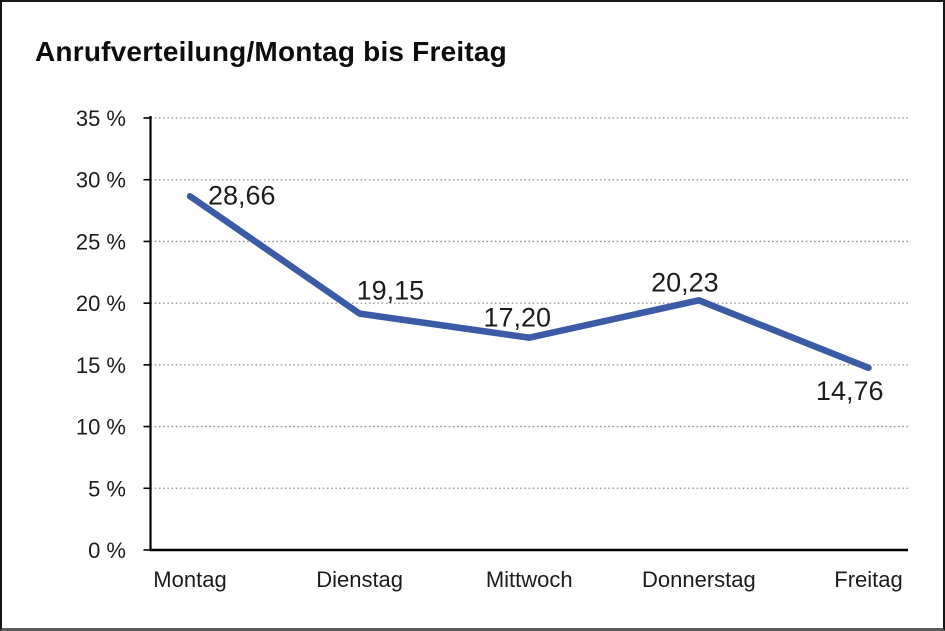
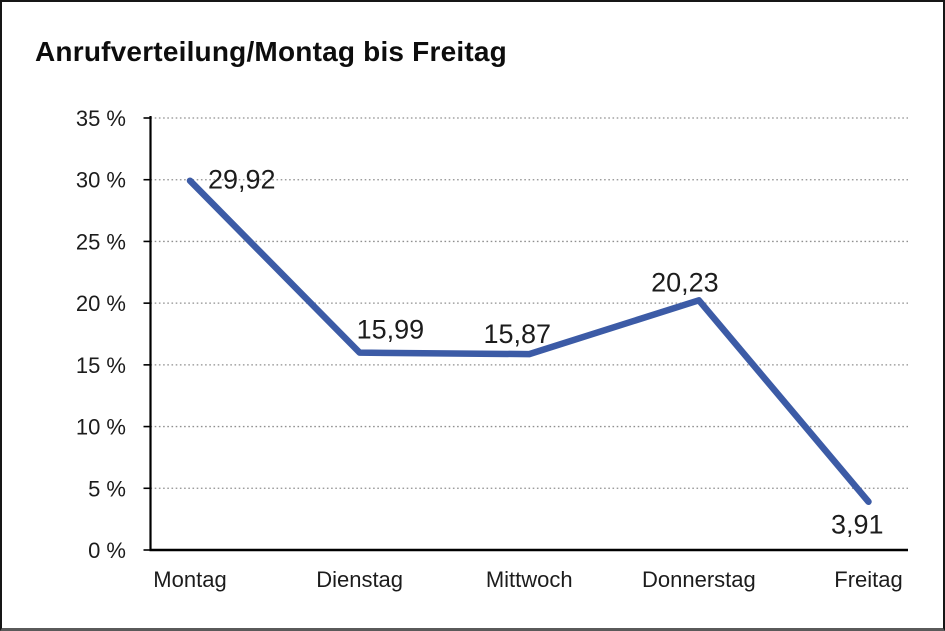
Montag: 28,66 -> 29,92
Dienstag: 19,15 -> 15,99
Mittwoch: 17,20 -> 15,87
Freitag: 14,76 -> 3,91
